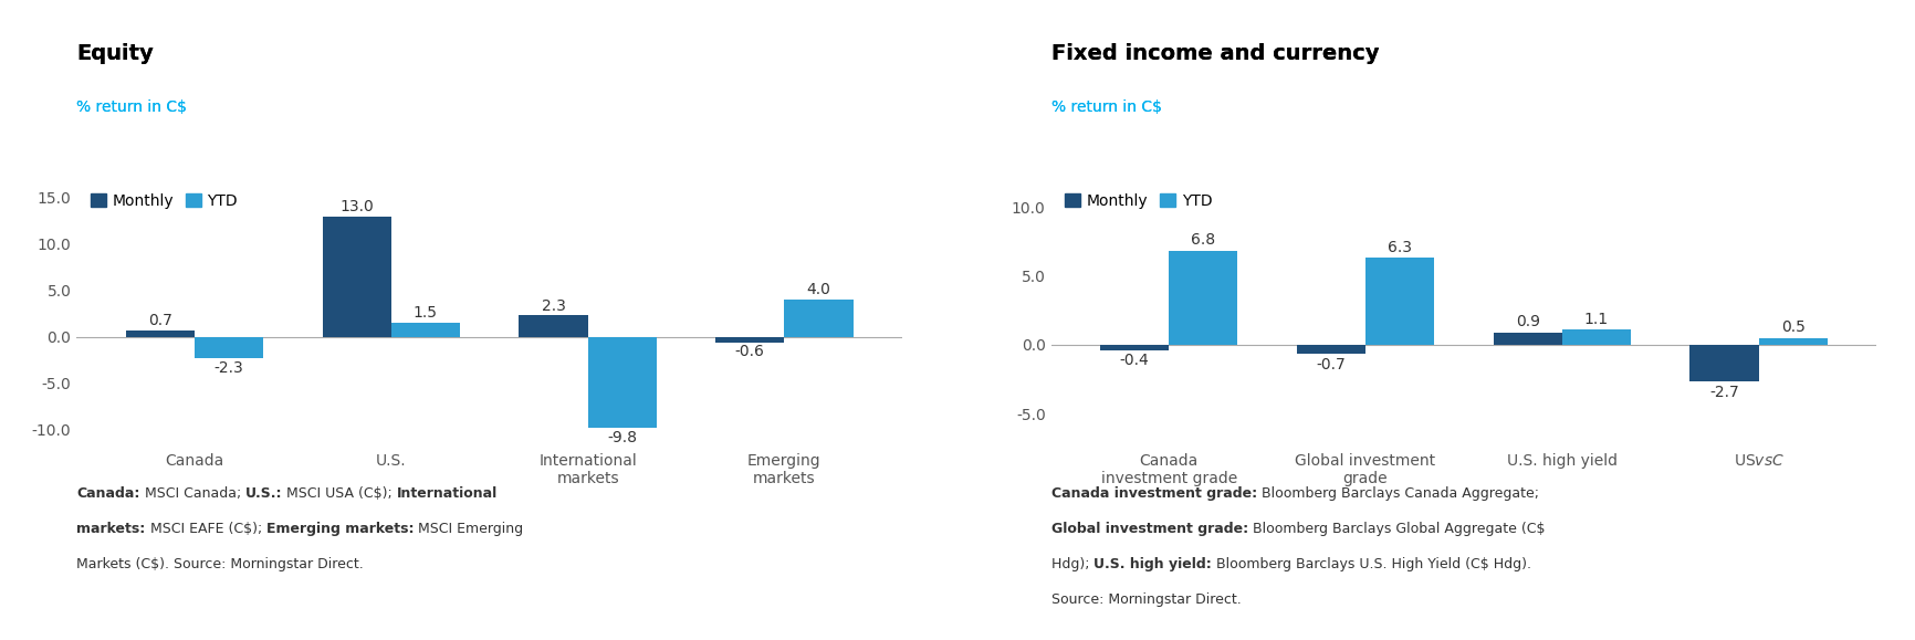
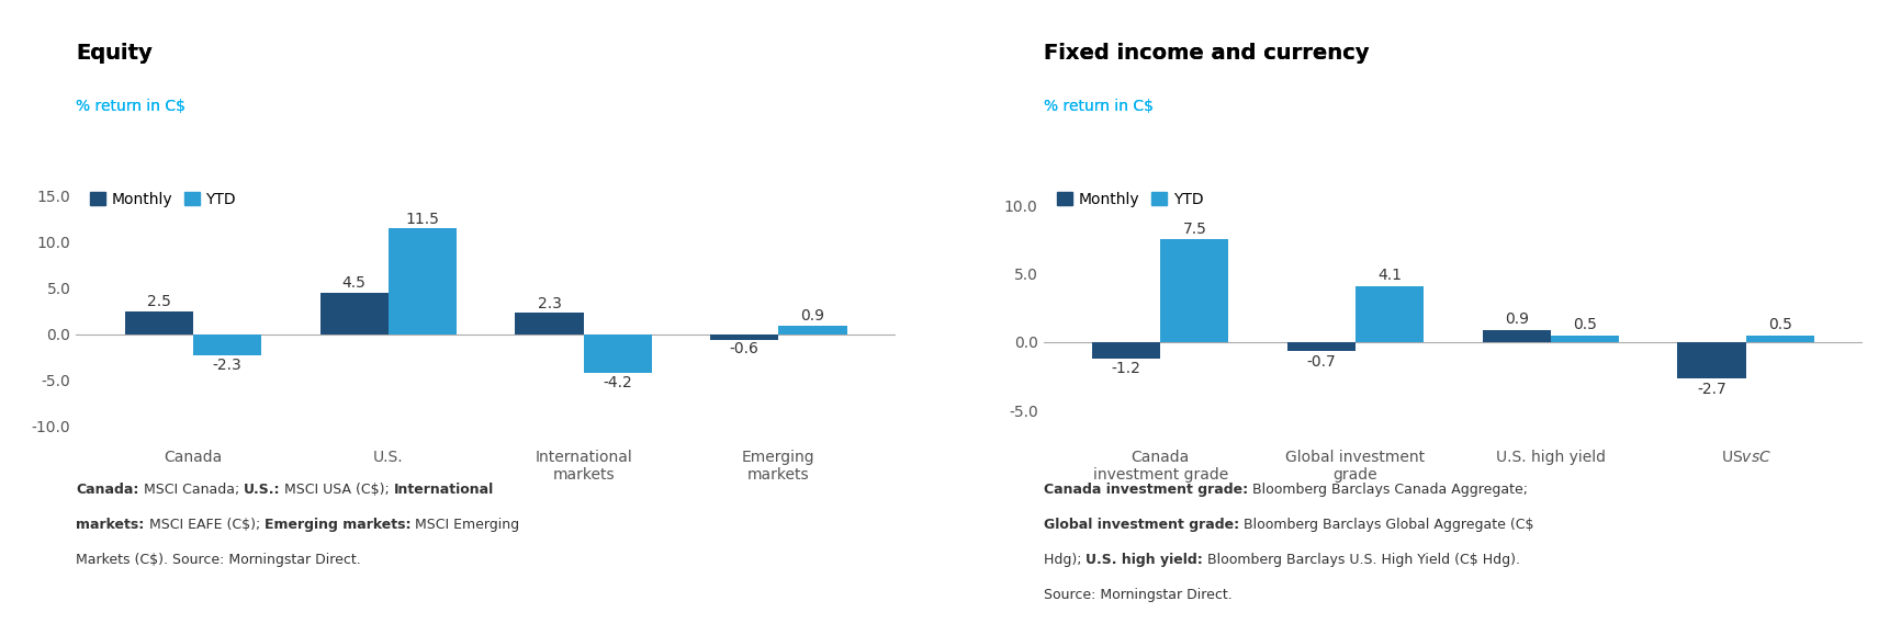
Monthly/Canada: 0.7 -> 2.5
Monthly/U.S.: 13.0 -> 4.5
YTD/U.S.: 1.5 -> 11.5
YTD/International markets: -9.8 -> -4.2
YTD/Emerging markets: 4.0 -> 0.9
Monthly/Canada investment grade: -0.4 -> -1.2
YTD/Canada investment grade: 6.8 -> 7.5
YTD/Global investment grade: 6.3 -> 4.1
YTD/U.S. high yield: 1.1 -> 0.5
